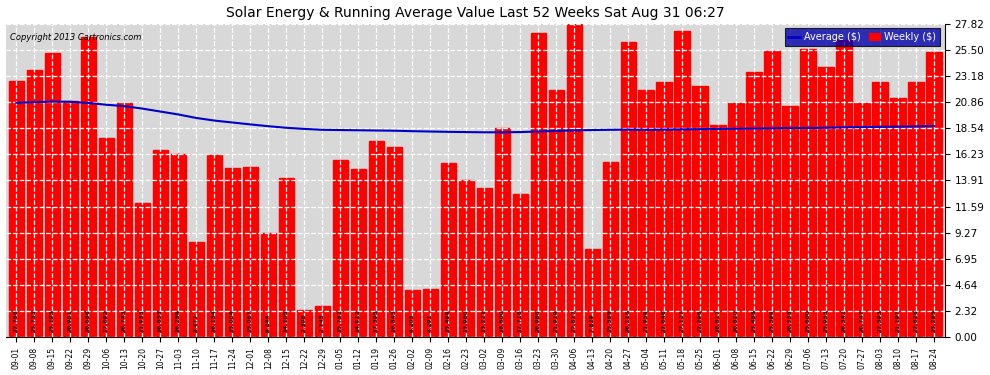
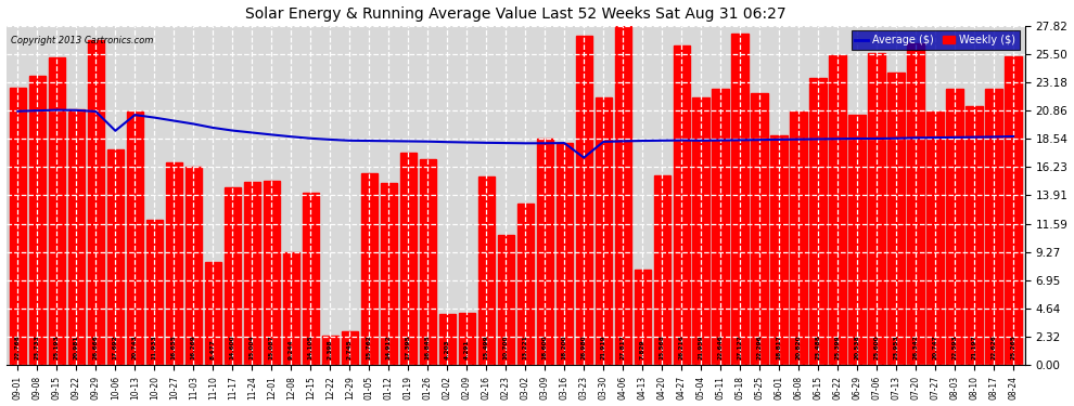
Average ($)/10-06: 20.6 -> 19.2
Weekly ($)/11-17: 16.2 -> 14.6
Weekly ($)/02-23: 14.0 -> 10.7
Weekly ($)/03-16: 12.7 -> 18.2
Average ($)/03-23: 18.2 -> 17.0
